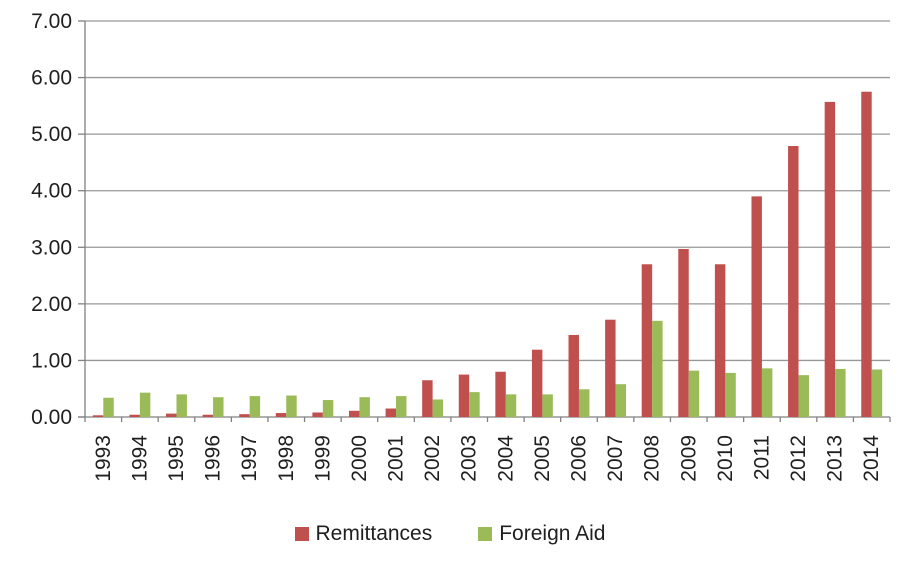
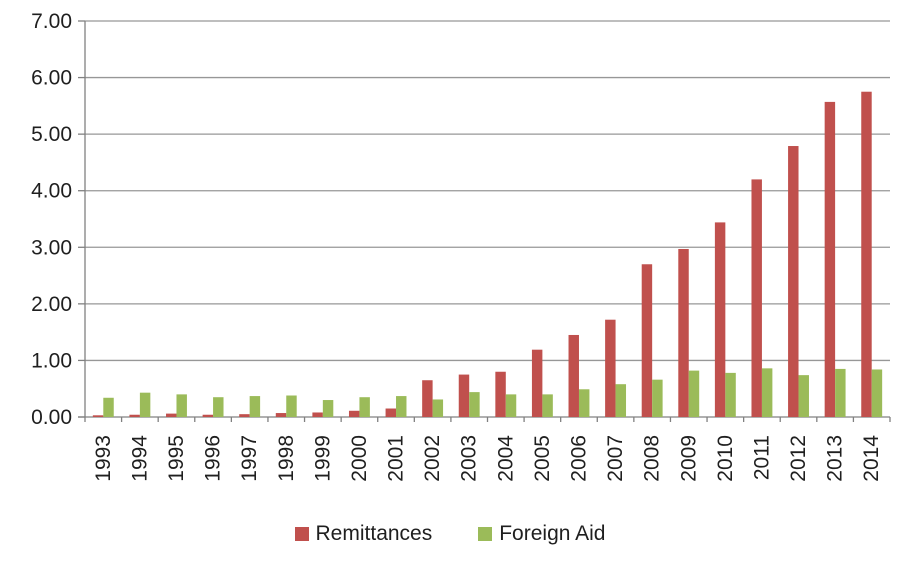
Foreign Aid/2008: 1.7 -> 0.7
Remittances/2010: 2.7 -> 3.4
Remittances/2011: 3.9 -> 4.2
